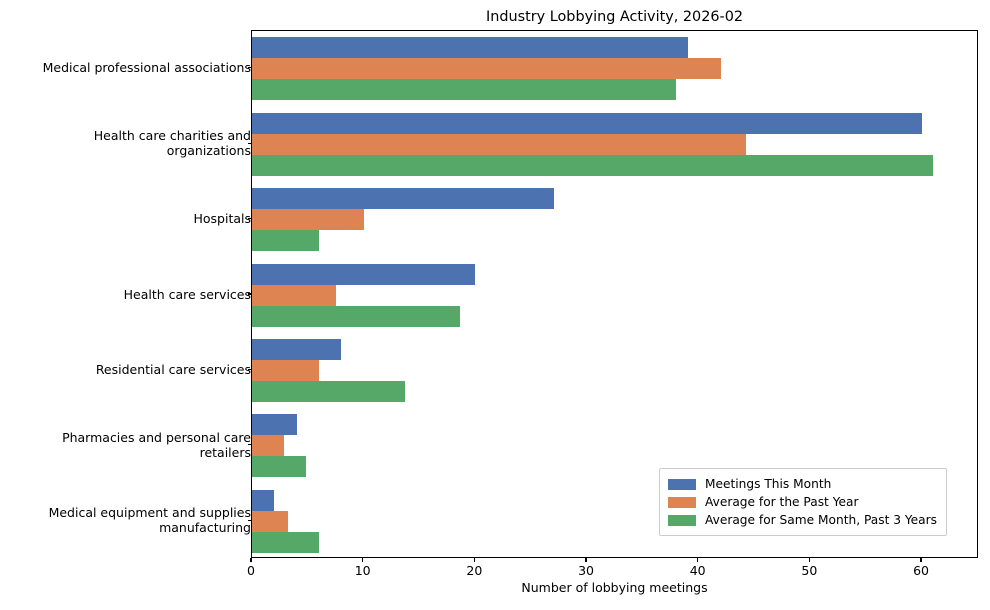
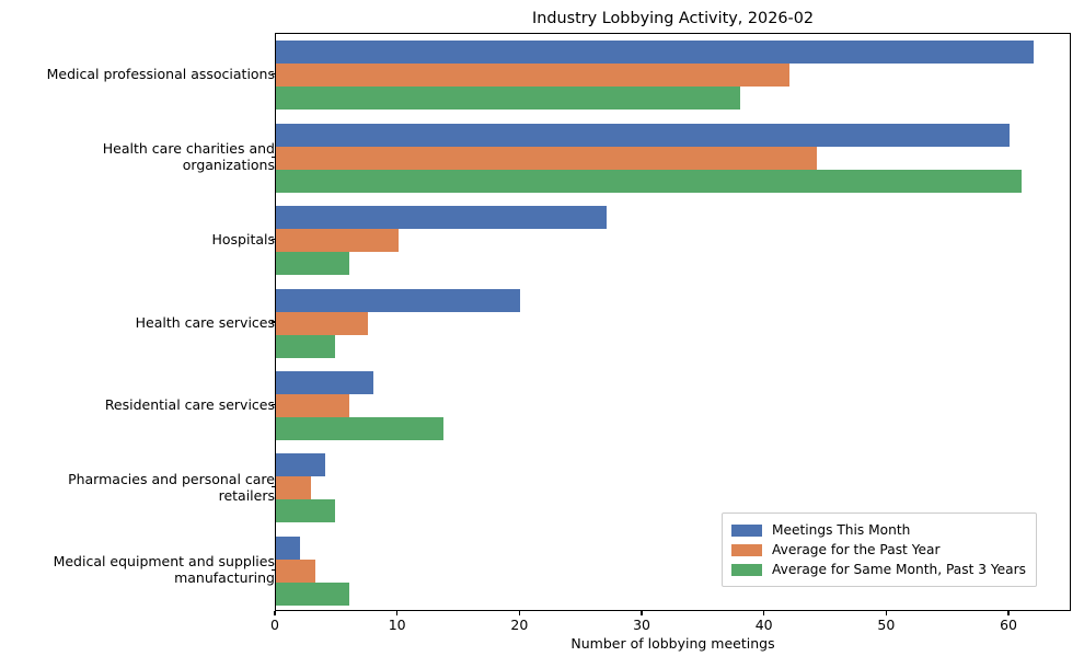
Meetings This Month/Medical professional associations: 39 -> 62
Average for Same Month, Past 3 Years/Health care services: 18.6 -> 4.8
